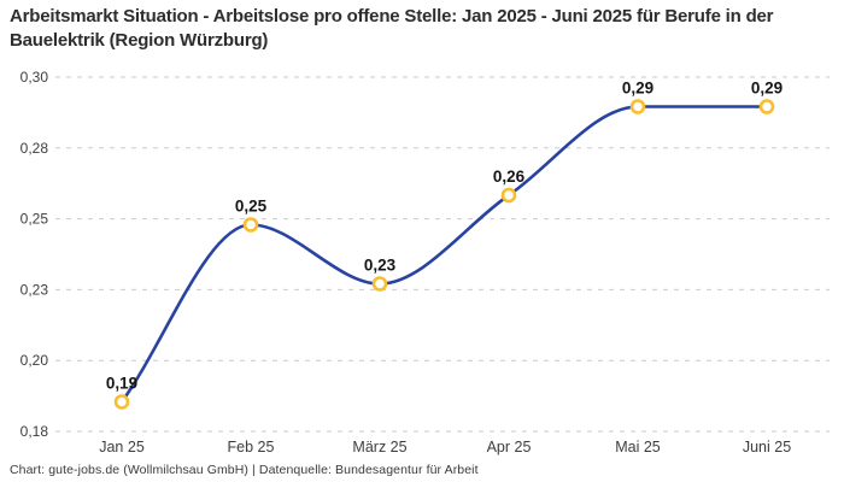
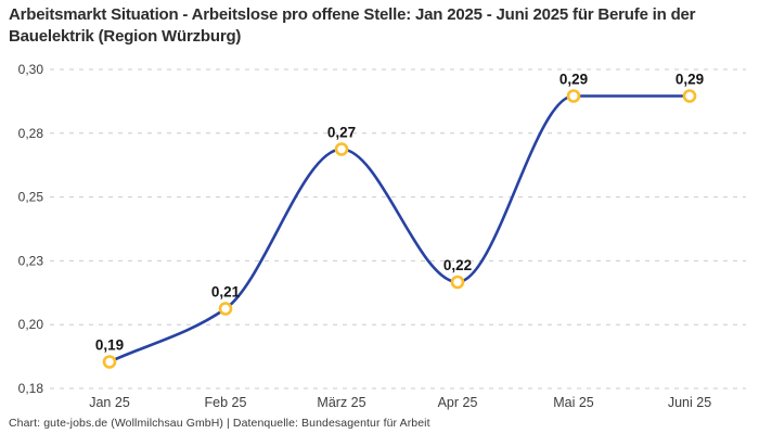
Feb 25: 0,25 -> 0,21
März 25: 0,23 -> 0,27
Apr 25: 0,26 -> 0,22
